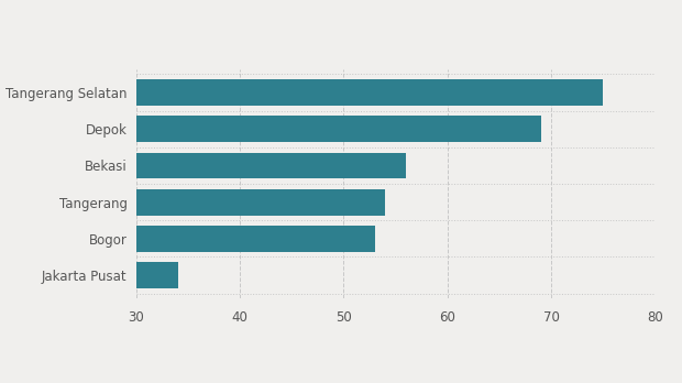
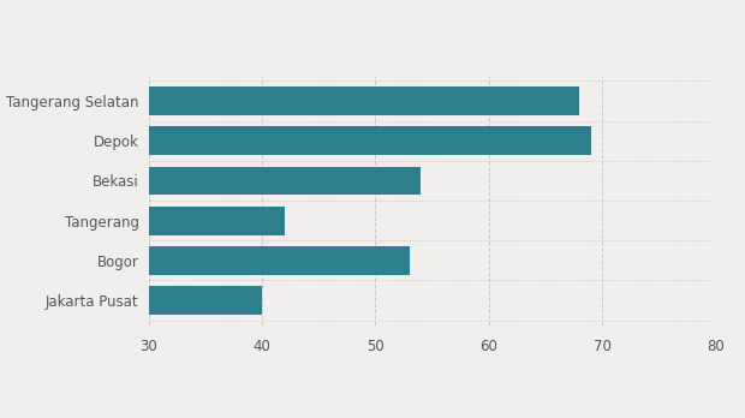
Tangerang Selatan: 75 -> 68
Bekasi: 56 -> 54
Tangerang: 54 -> 42
Jakarta Pusat: 34 -> 40
